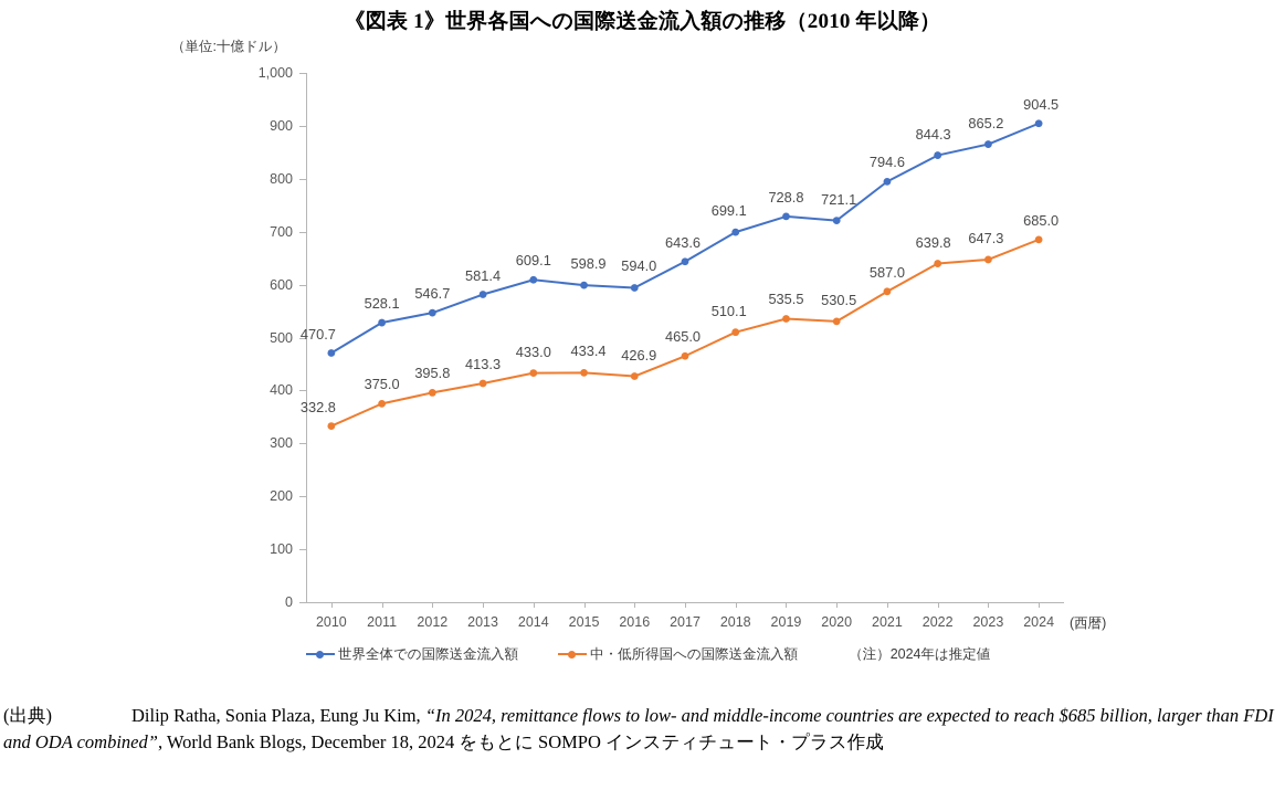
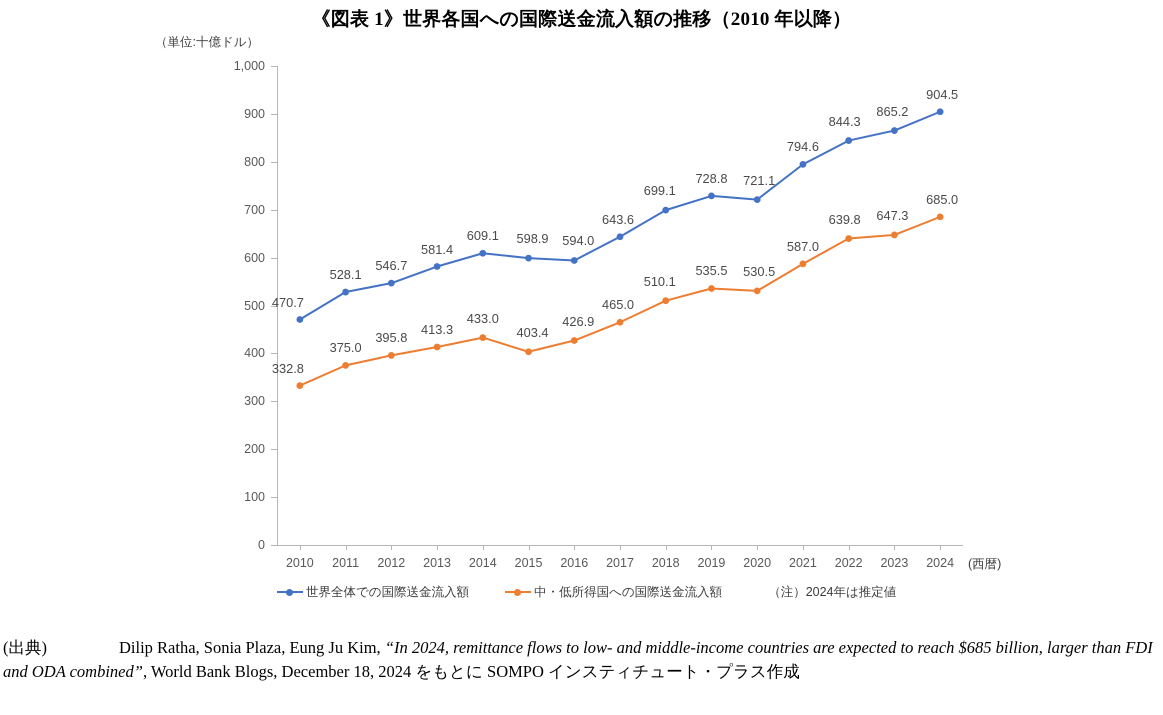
中・低所得国への国際送金流入額/2015: 433.4 -> 403.4
